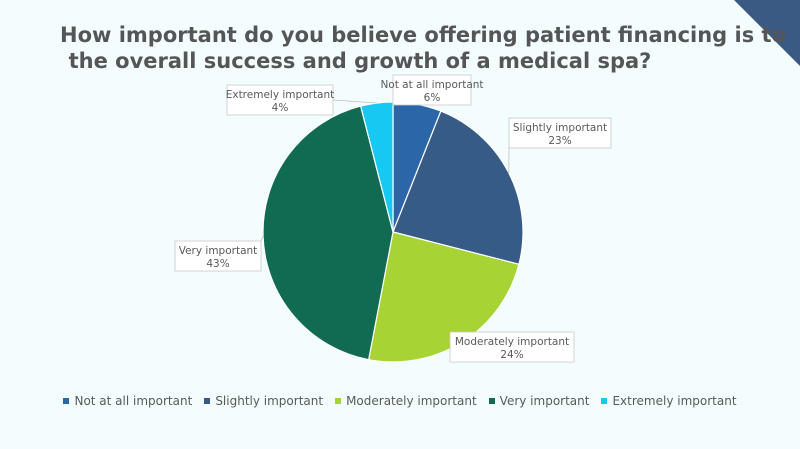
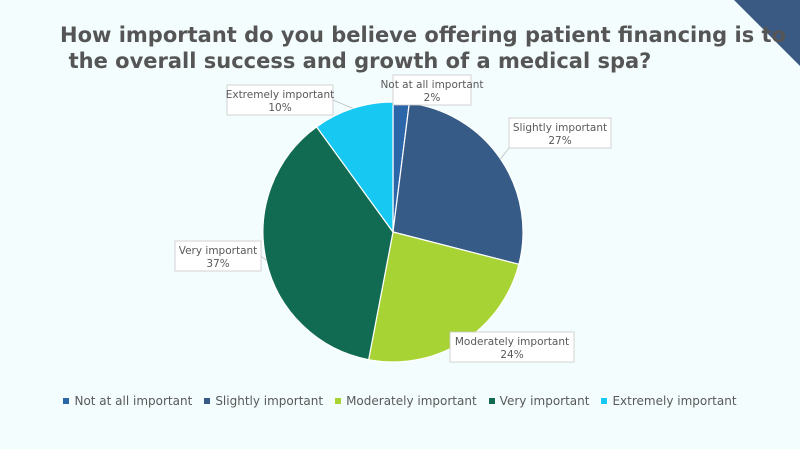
Not at all important: 6% -> 2%
Slightly important: 23% -> 27%
Very important: 43% -> 37%
Extremely important: 4% -> 10%
